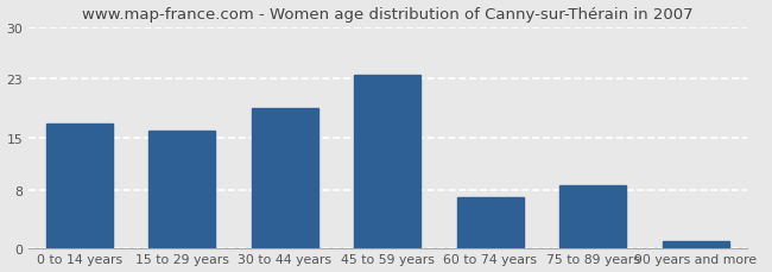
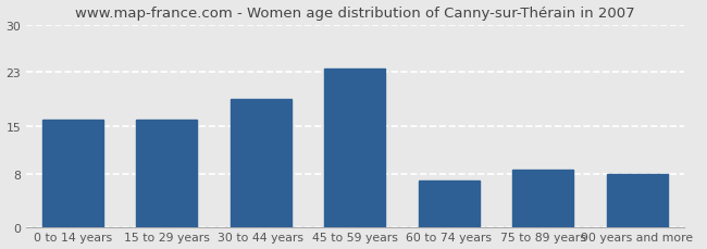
0 to 14 years: 17.0 -> 16.0
90 years and more: 1.0 -> 8.0
